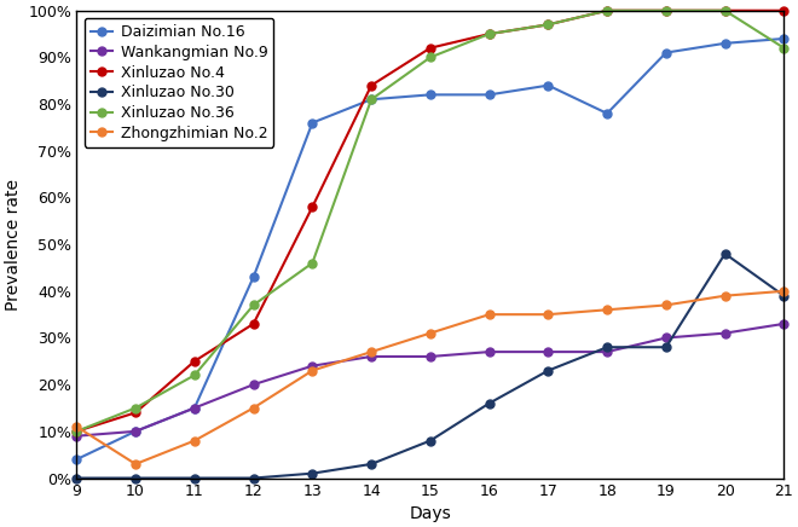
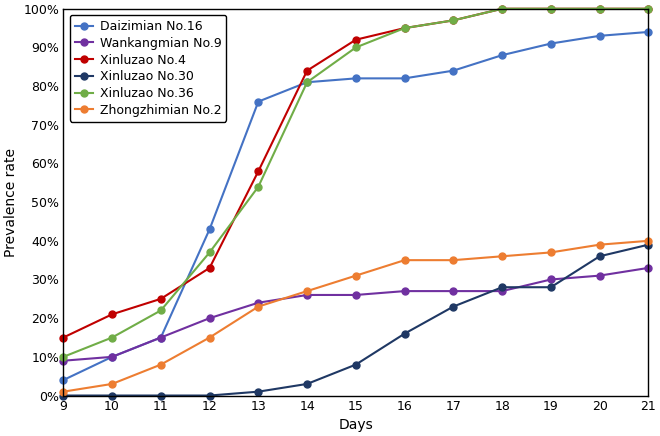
Xinluzao No.4/9: 10% -> 15%
Zhongzhimian No.2/9: 11% -> 1%
Xinluzao No.4/10: 14% -> 21%
Xinluzao No.36/13: 46% -> 54%
Daizimian No.16/18: 78% -> 88%
Xinluzao No.30/20: 48% -> 36%
Xinluzao No.36/21: 92% -> 100%
